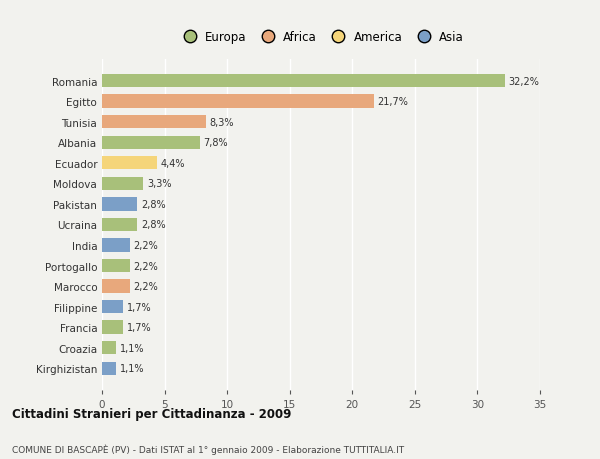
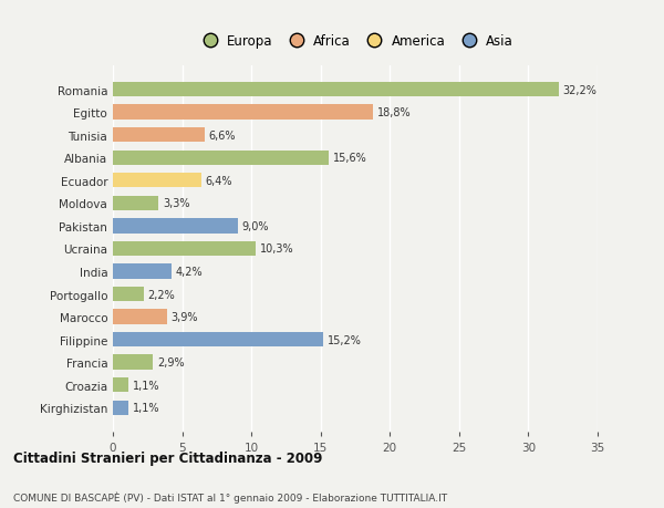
Egitto: 21,7% -> 18,8%
Tunisia: 8,3% -> 6,6%
Albania: 7,8% -> 15,6%
Ecuador: 4,4% -> 6,4%
Pakistan: 2,8% -> 9,0%
Ucraina: 2,8% -> 10,3%
India: 2,2% -> 4,2%
Marocco: 2,2% -> 3,9%
Filippine: 1,7% -> 15,2%
Francia: 1,7% -> 2,9%
